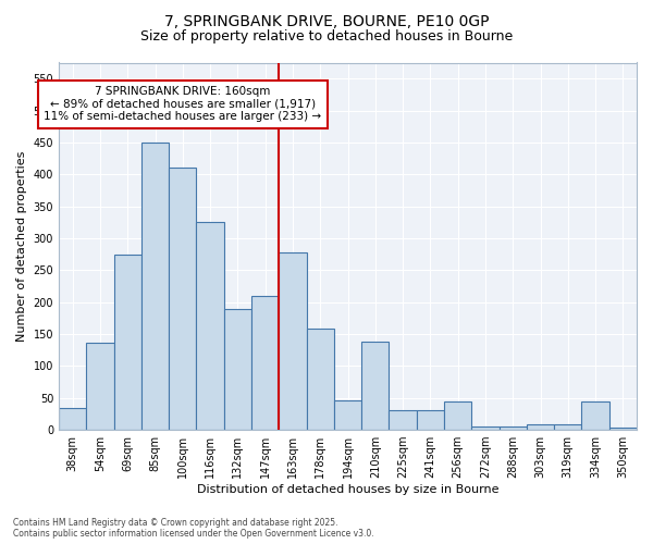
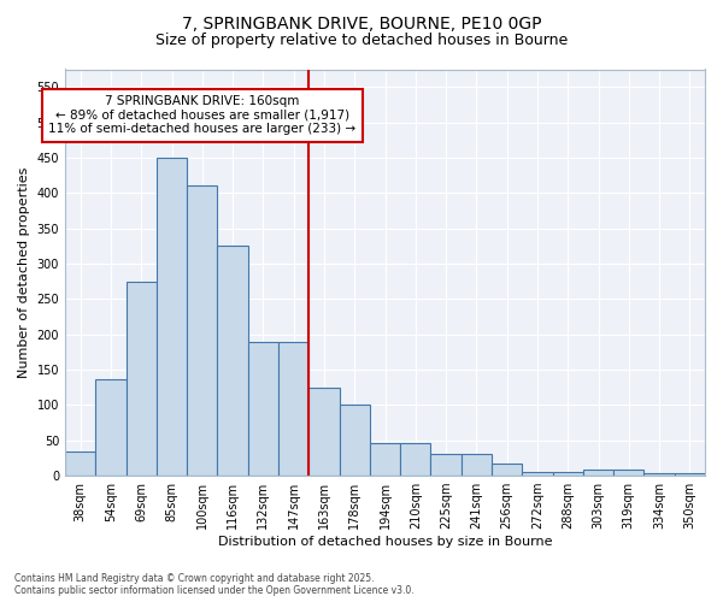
147sqm: 210 -> 190
163sqm: 278 -> 125
178sqm: 158 -> 100
210sqm: 138 -> 46
256sqm: 44 -> 18
334sqm: 44 -> 4
